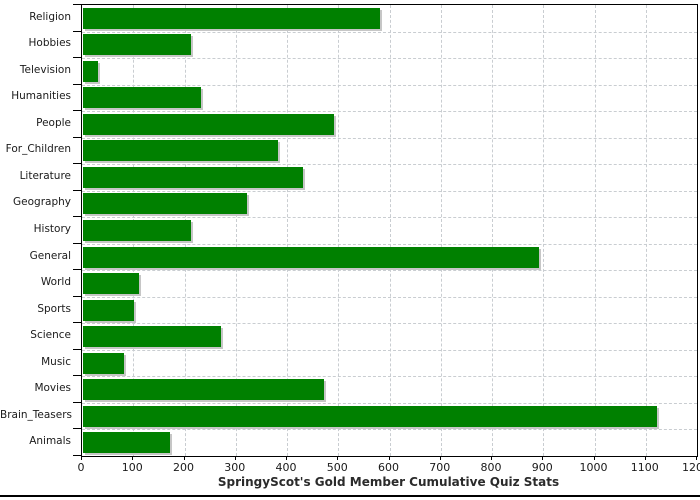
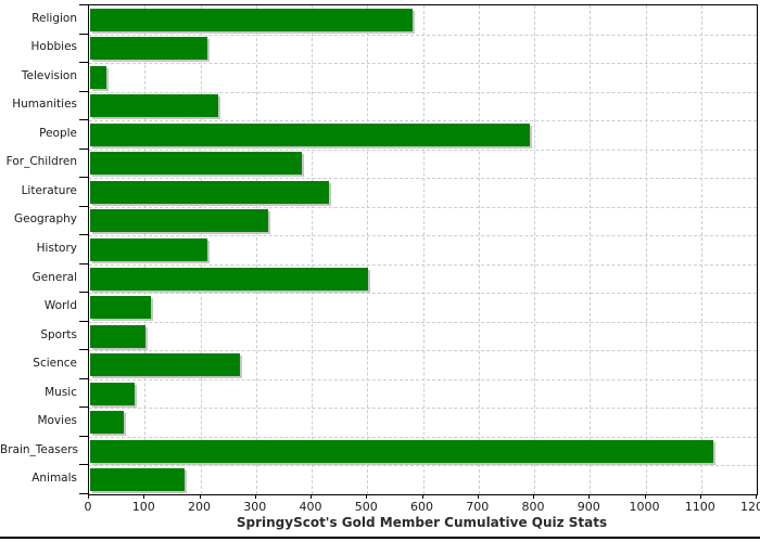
People: 490 -> 790
General: 890 -> 500
Movies: 470 -> 60
